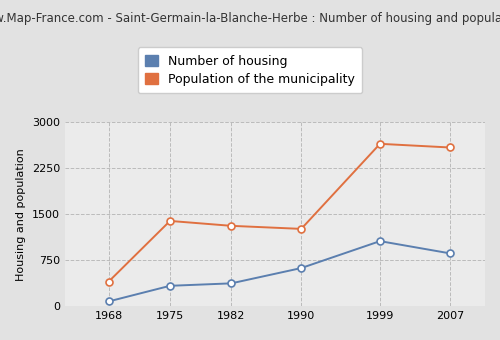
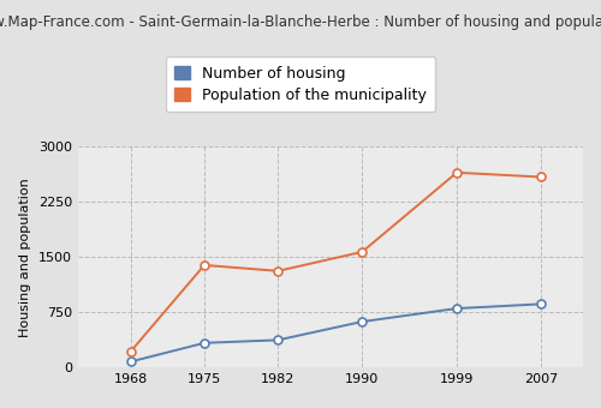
Population of the municipality/1968: 400 -> 220
Population of the municipality/1990: 1260 -> 1570
Number of housing/1999: 1060 -> 800
